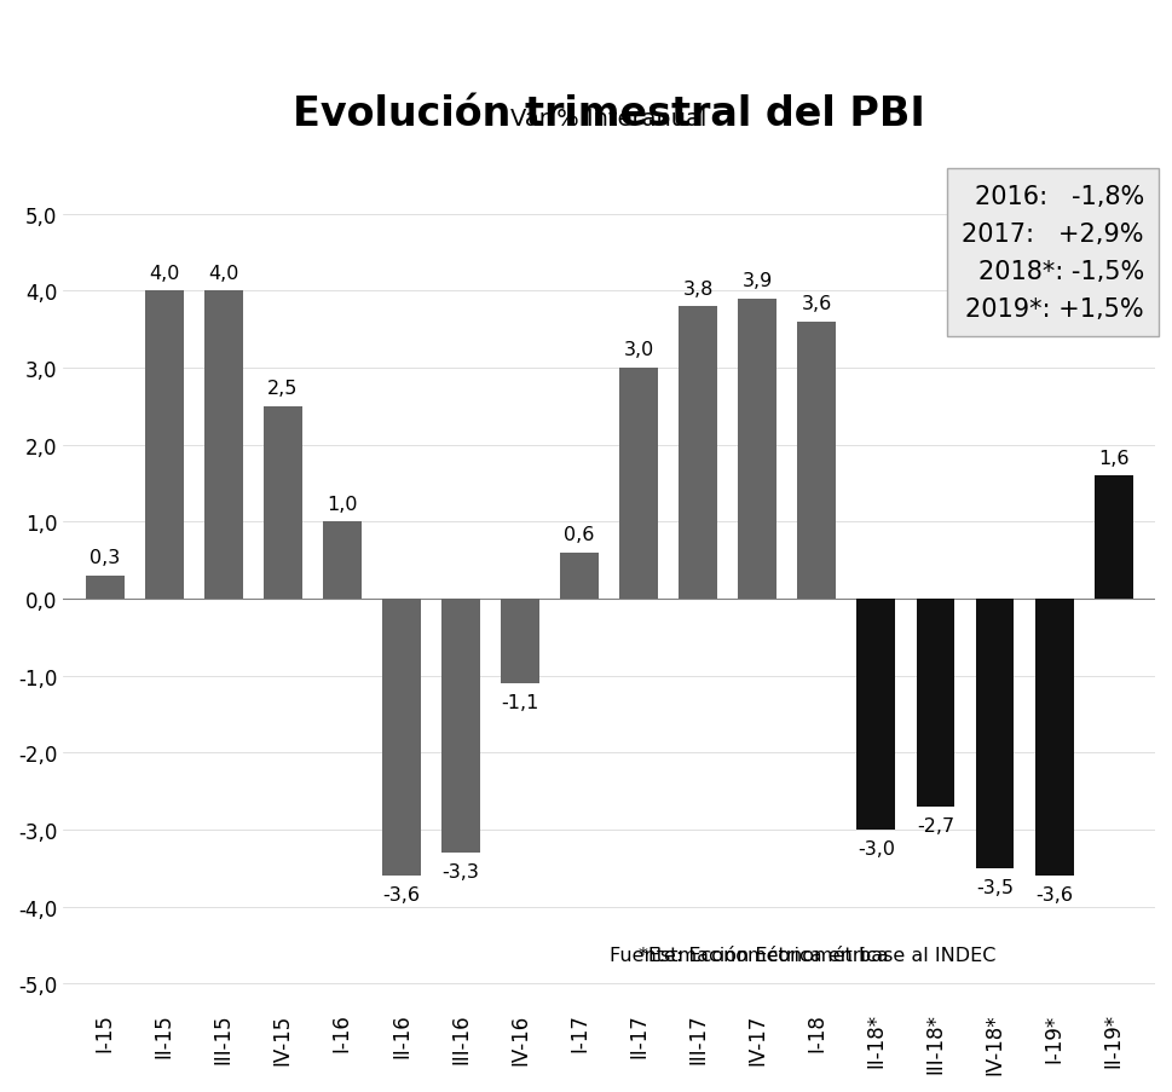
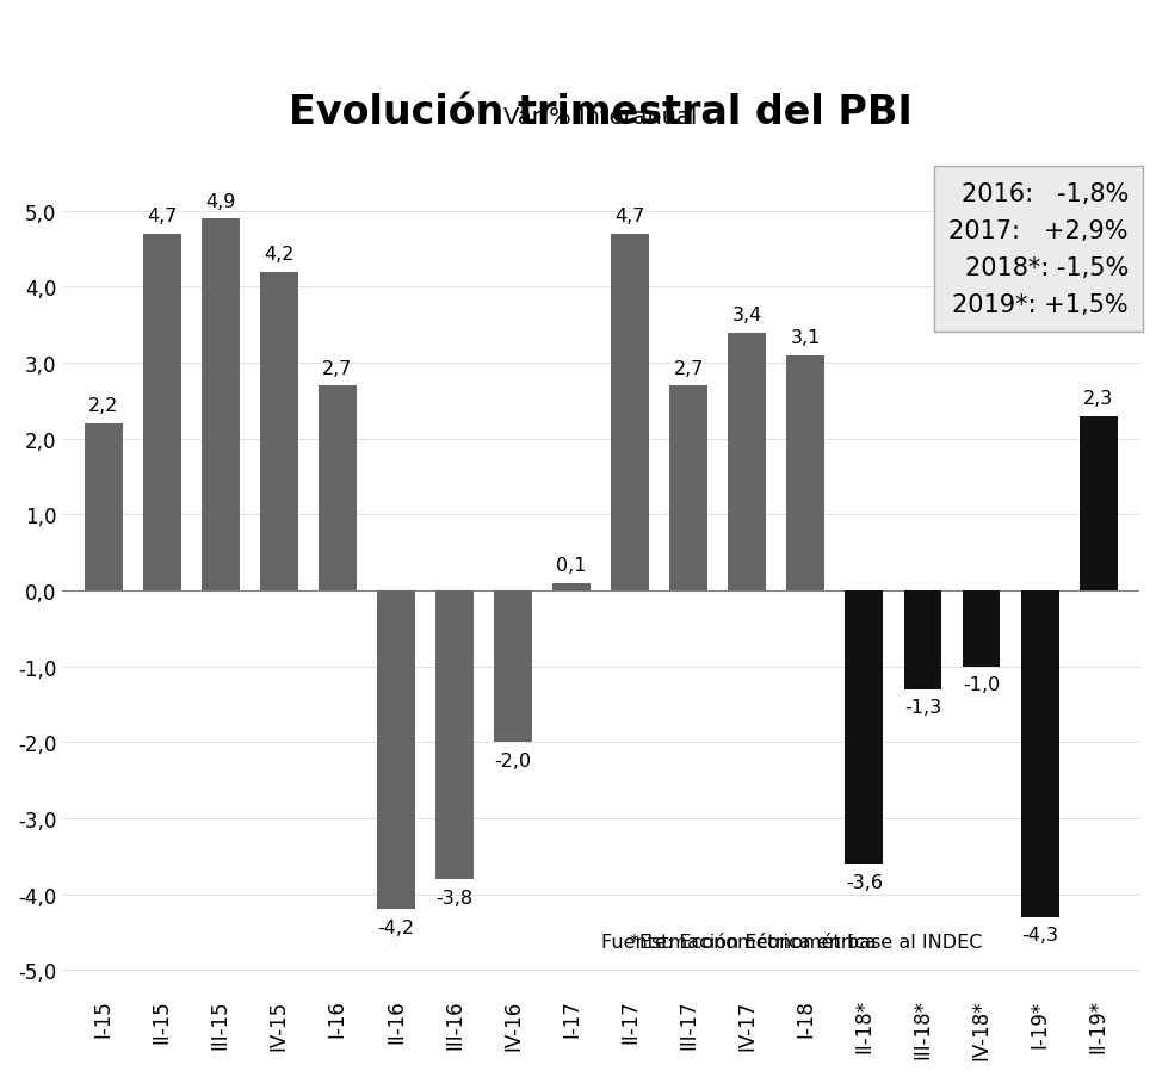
I-15: 0,3 -> 2,2
II-15: 4,0 -> 4,7
III-15: 4,0 -> 4,9
IV-15: 2,5 -> 4,2
I-16: 1,0 -> 2,7
II-16: -3,6 -> -4,2
III-16: -3,3 -> -3,8
IV-16: -1,1 -> -2,0
I-17: 0,6 -> 0,1
II-17: 3,0 -> 4,7
III-17: 3,8 -> 2,7
IV-17: 3,9 -> 3,4
I-18: 3,6 -> 3,1
II-18*: -3,0 -> -3,6
III-18*: -2,7 -> -1,3
IV-18*: -3,5 -> -1,0
I-19*: -3,6 -> -4,3
II-19*: 1,6 -> 2,3
